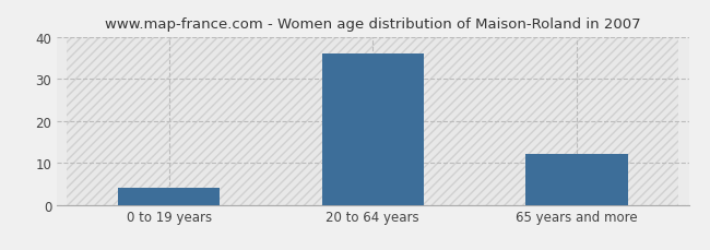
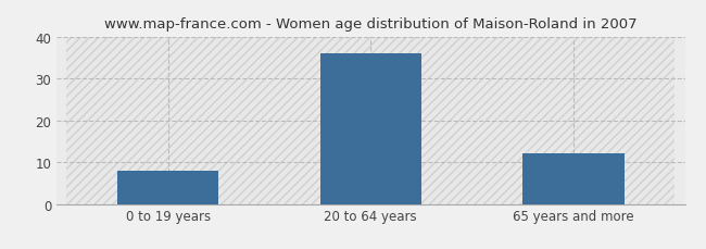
0 to 19 years: 4 -> 8
